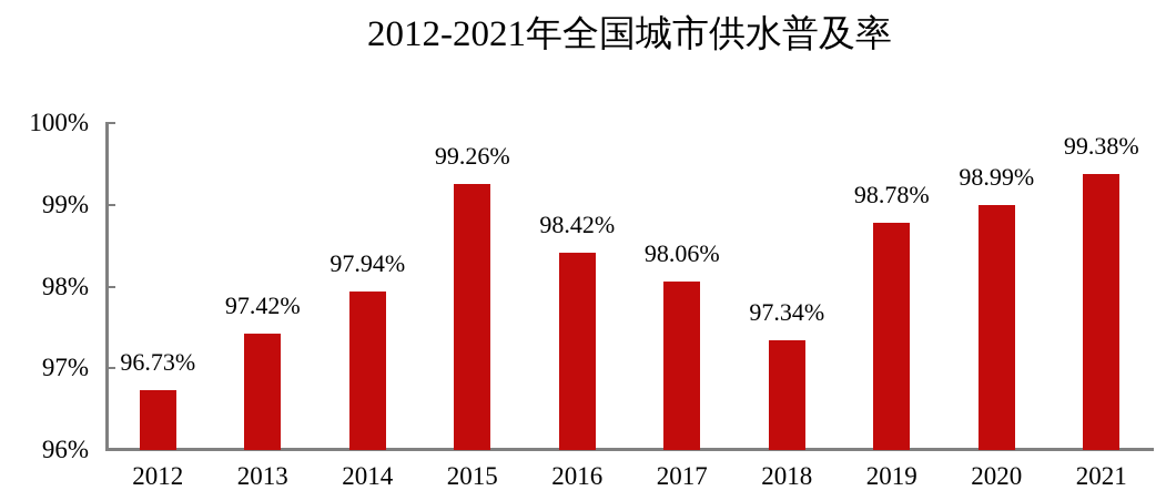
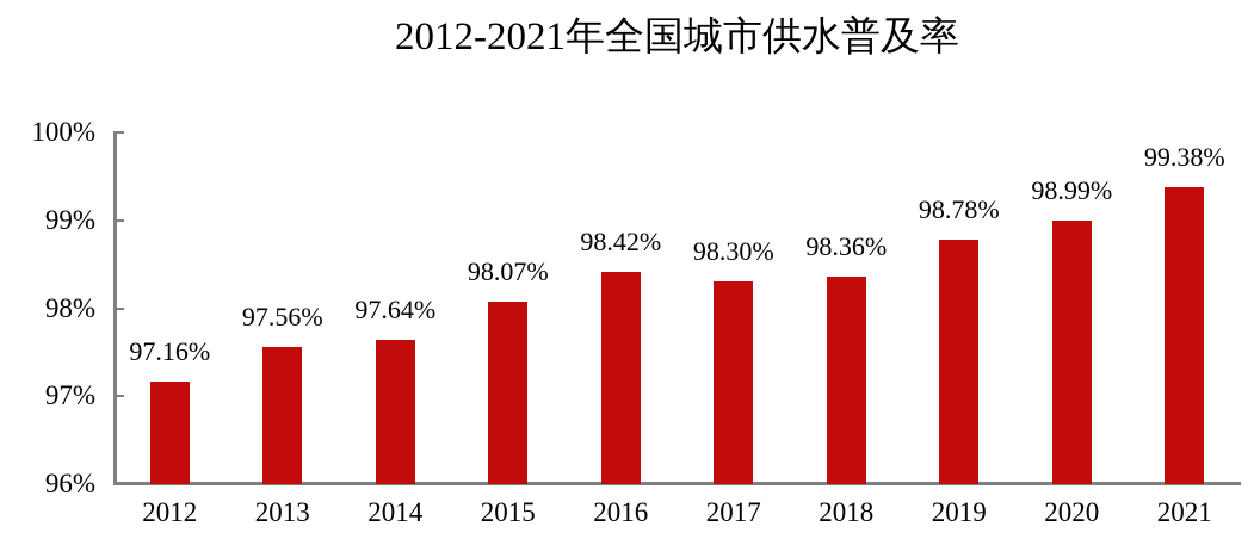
2012: 96.73% -> 97.16%
2013: 97.42% -> 97.56%
2014: 97.94% -> 97.64%
2015: 99.26% -> 98.07%
2017: 98.06% -> 98.30%
2018: 97.34% -> 98.36%
